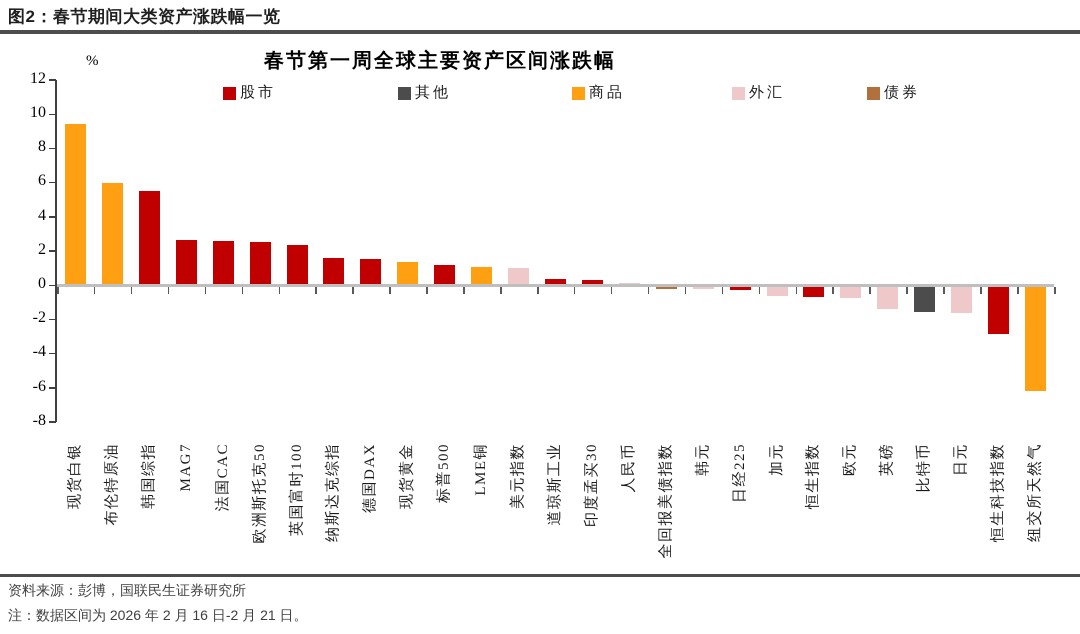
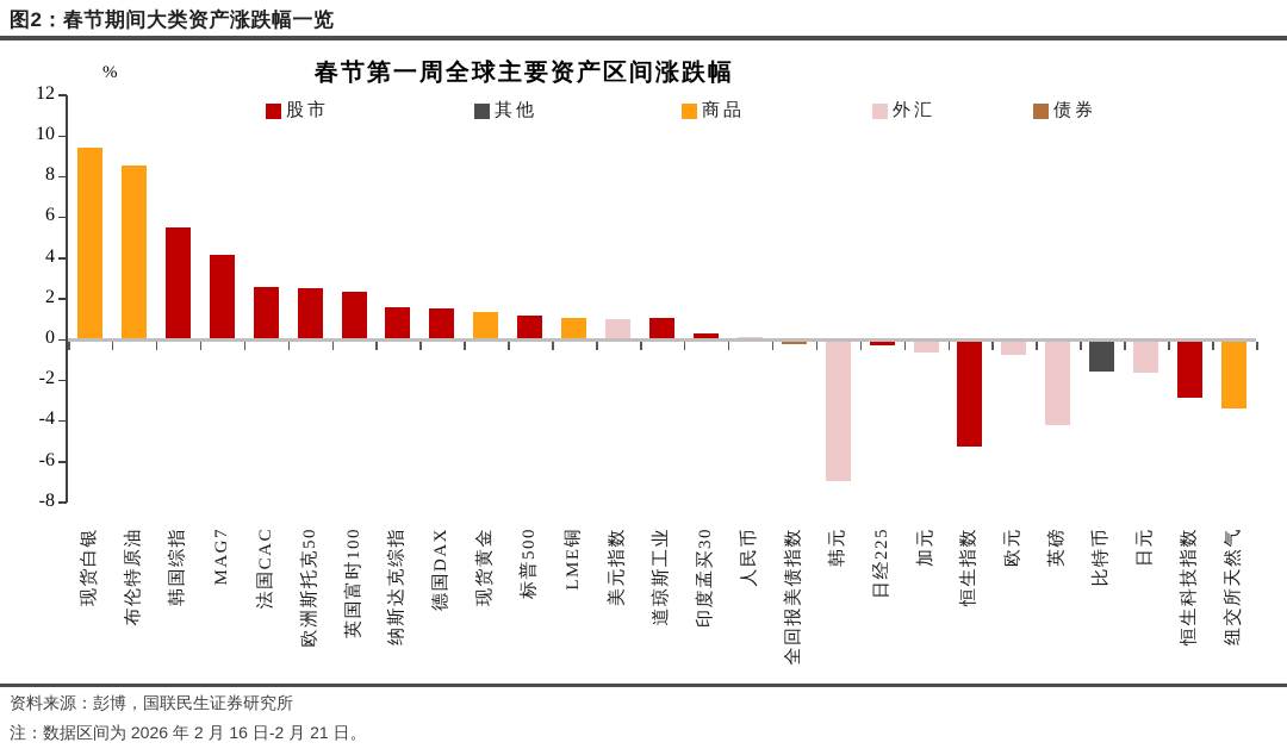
布伦特原油: 5.9 -> 8.5
MAG7: 2.6 -> 4.1
道琼斯工业: 0.3 -> 1.0
韩元: -0.1 -> -6.9
恒生指数: -0.6 -> -5.2
英磅: -1.3 -> -4.1
纽交所天然气: -6.1 -> -3.3
